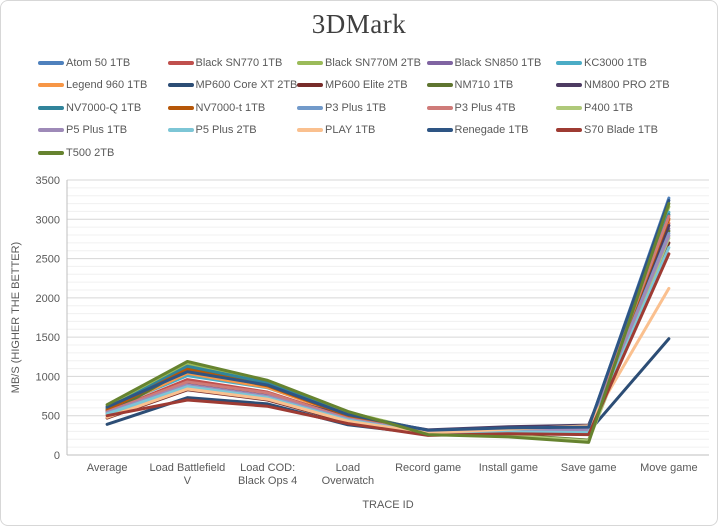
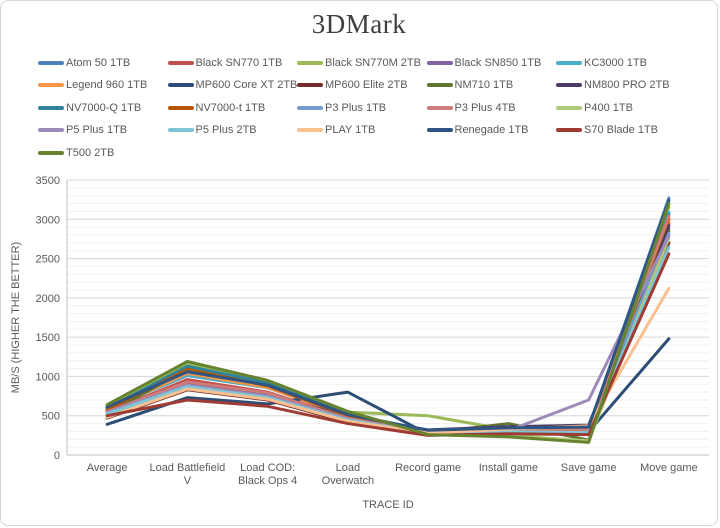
MP600 Core XT 2TB/Load Overwatch: 400 -> 800
Black SN770M 2TB/Record game: 300 -> 500
NM710 1TB/Install game: 300 -> 400
P5 Plus 1TB/Save game: 300 -> 700
